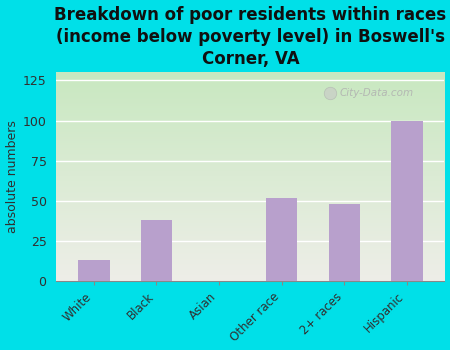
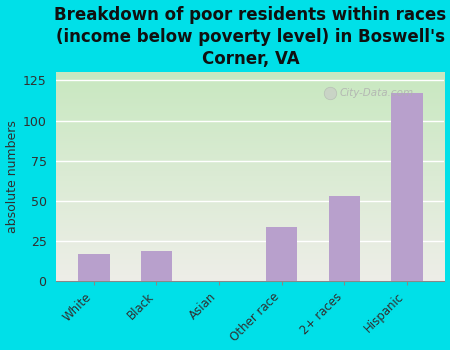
White: 13 -> 17
Black: 38 -> 19
Other race: 52 -> 34
2+ races: 48 -> 53
Hispanic: 100 -> 117
